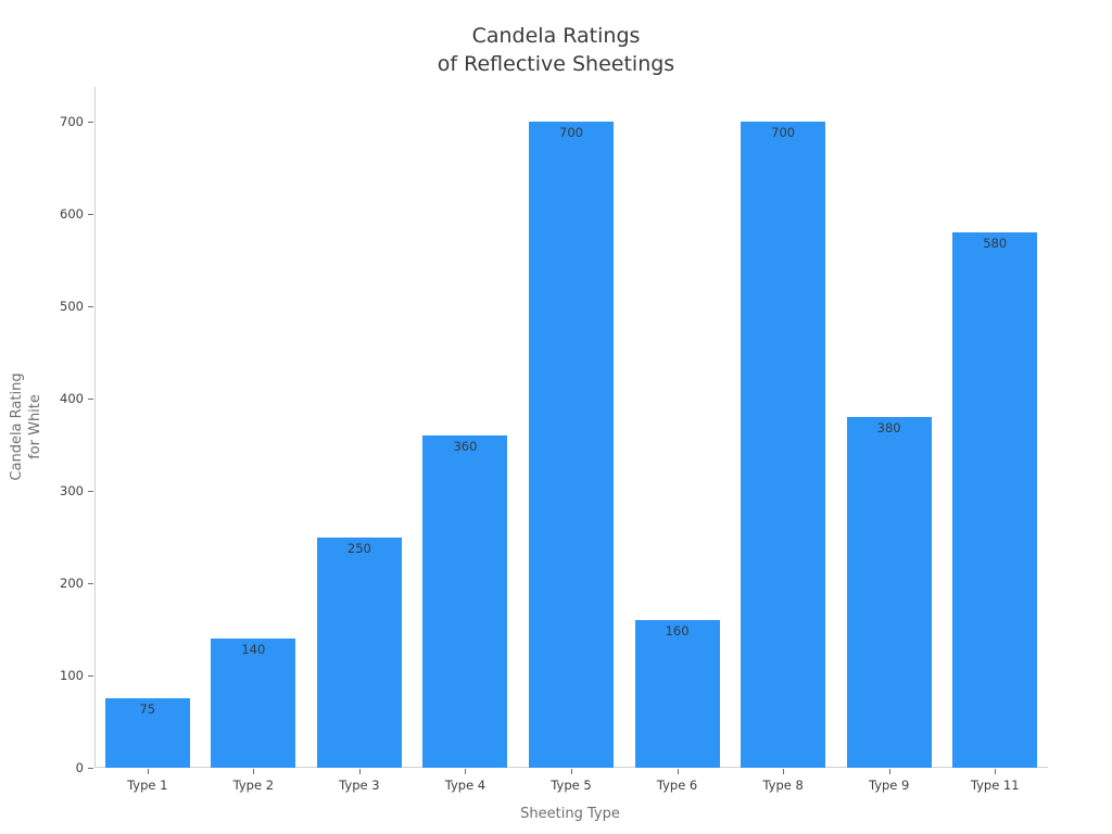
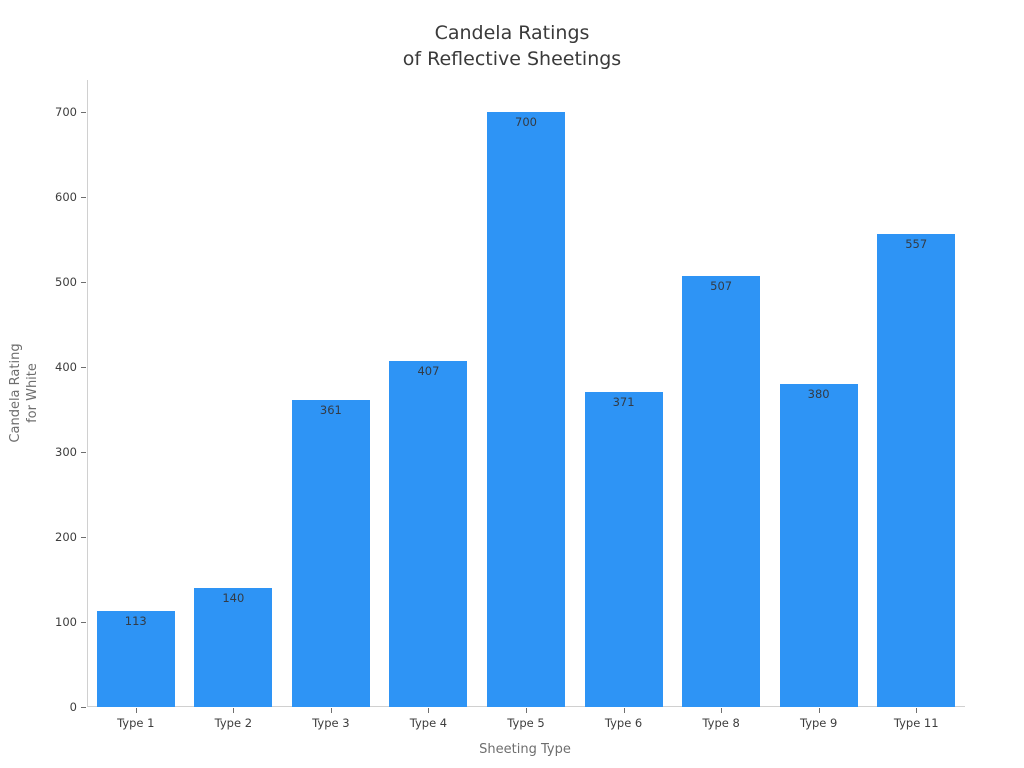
Type 1: 75 -> 113
Type 3: 250 -> 361
Type 4: 360 -> 407
Type 6: 160 -> 371
Type 8: 700 -> 507
Type 11: 580 -> 557
